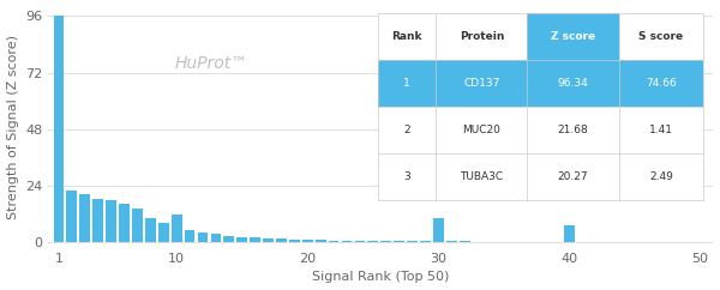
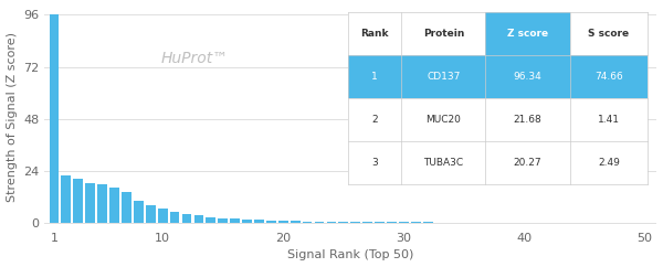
10: 12 -> 6
30: 10 -> 0
40: 7 -> 0
